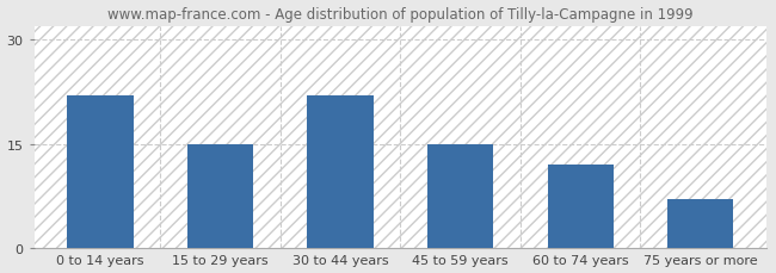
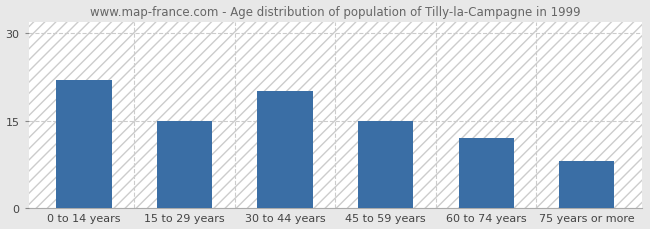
30 to 44 years: 22 -> 20
75 years or more: 7 -> 8
